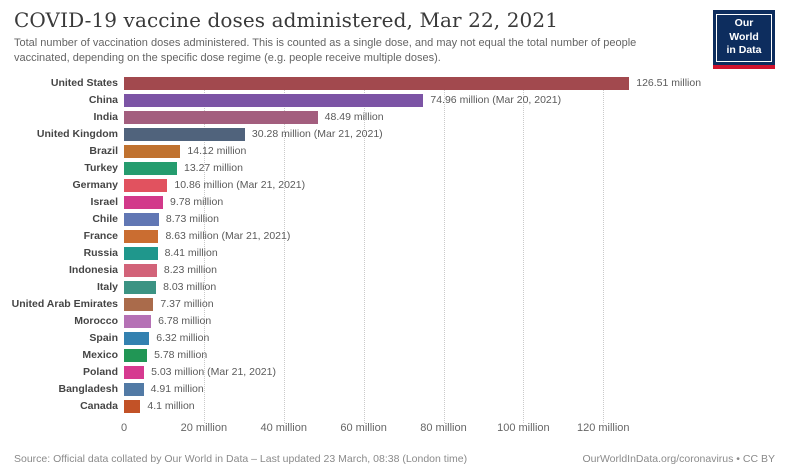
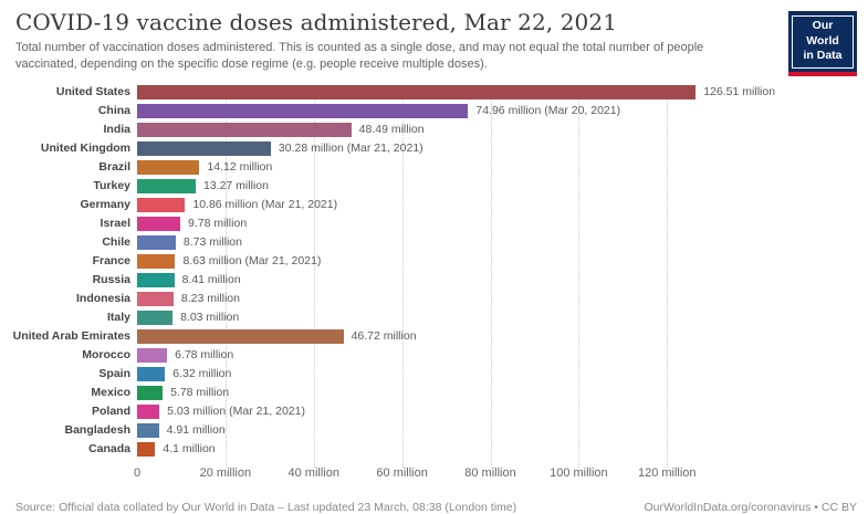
United Arab Emirates: 7.37 -> 46.72
